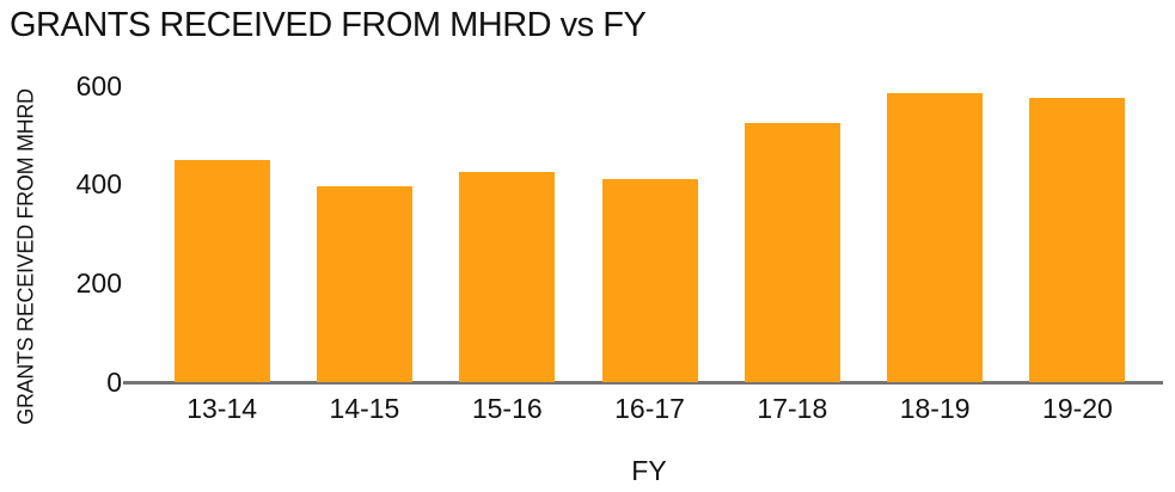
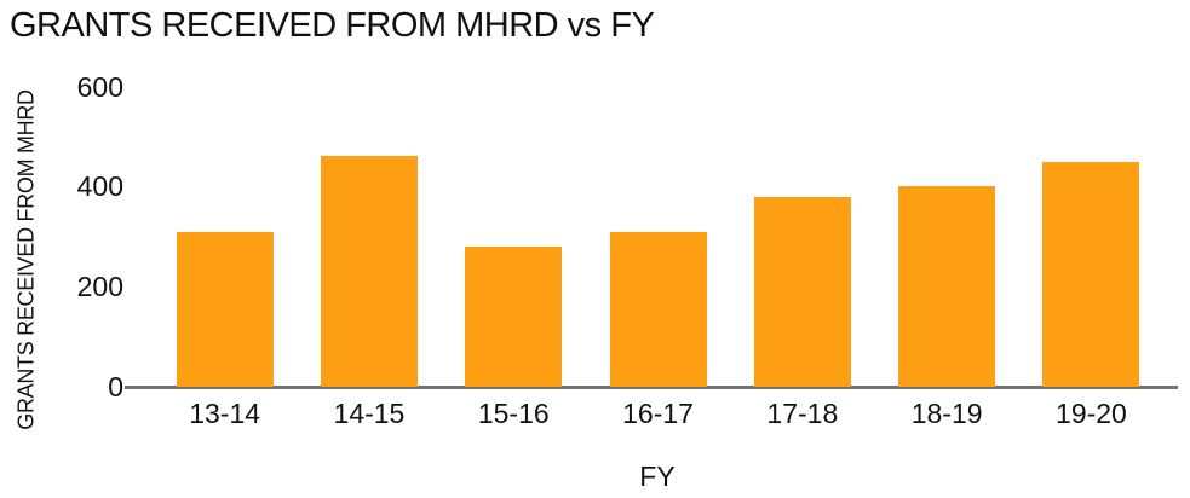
13-14: 450 -> 310
14-15: 400 -> 460
15-16: 420 -> 280
16-17: 410 -> 310
17-18: 520 -> 380
18-19: 580 -> 400
19-20: 580 -> 450
